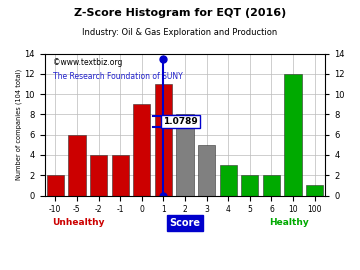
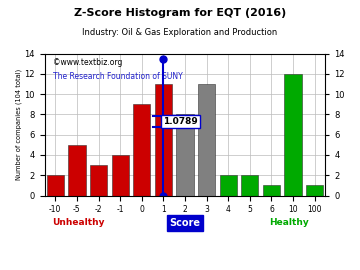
-5: 6 -> 5
-2: 4 -> 3
3: 5 -> 11
4: 3 -> 2
6: 2 -> 1
